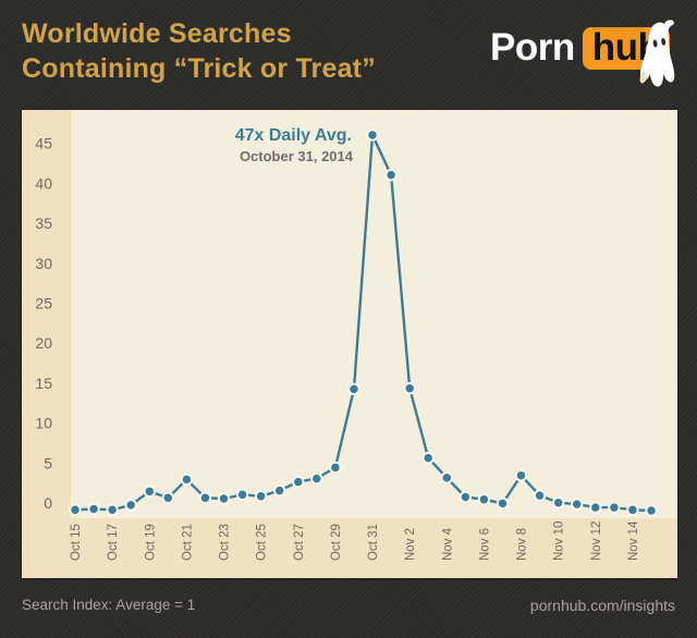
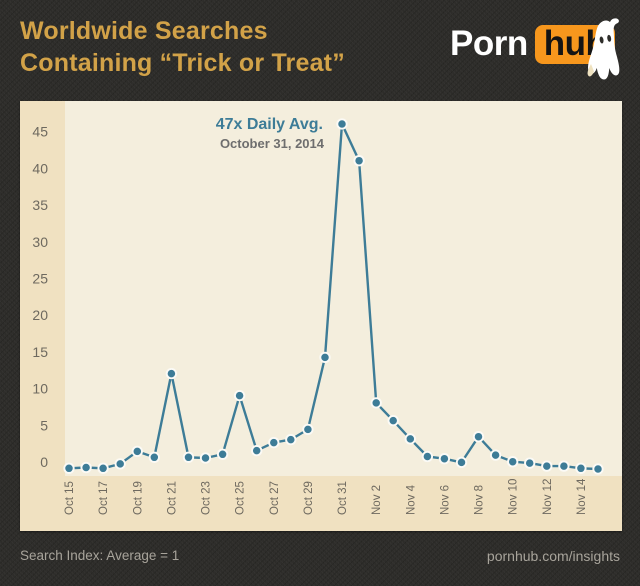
Oct 21: 4 -> 13
Oct 25: 2 -> 10
Nov 2: 15 -> 9
